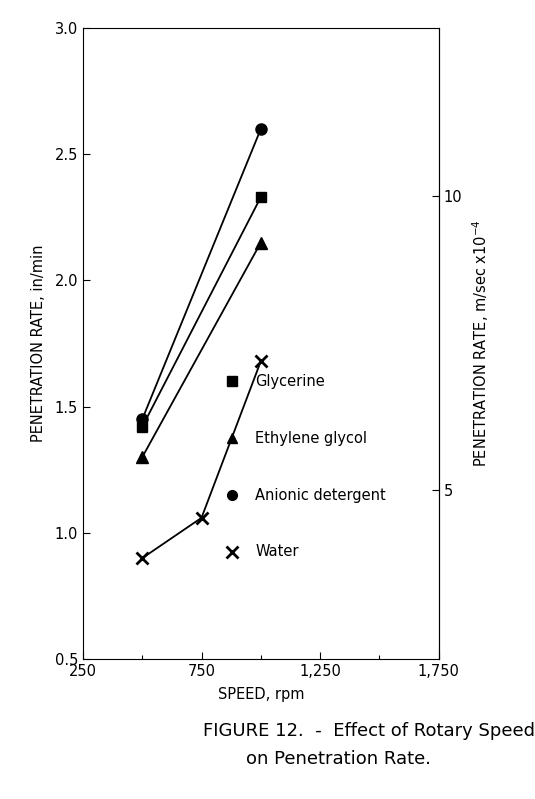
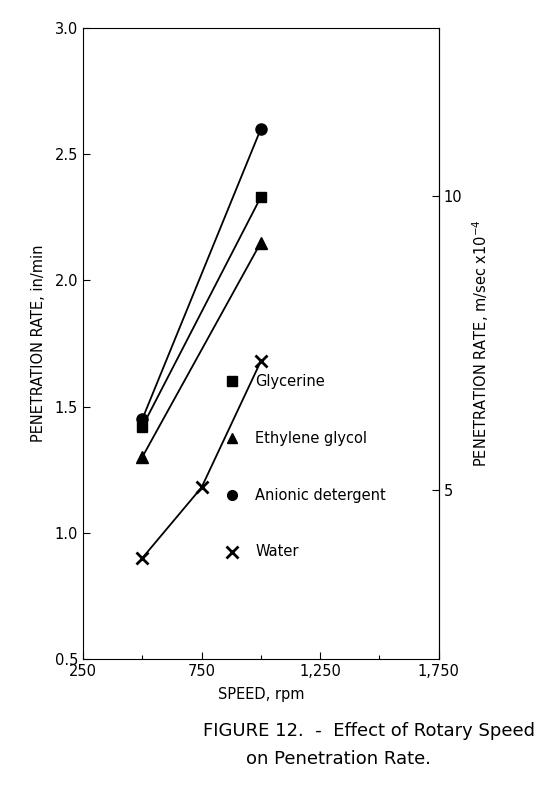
750: 1.06 -> 1.18
